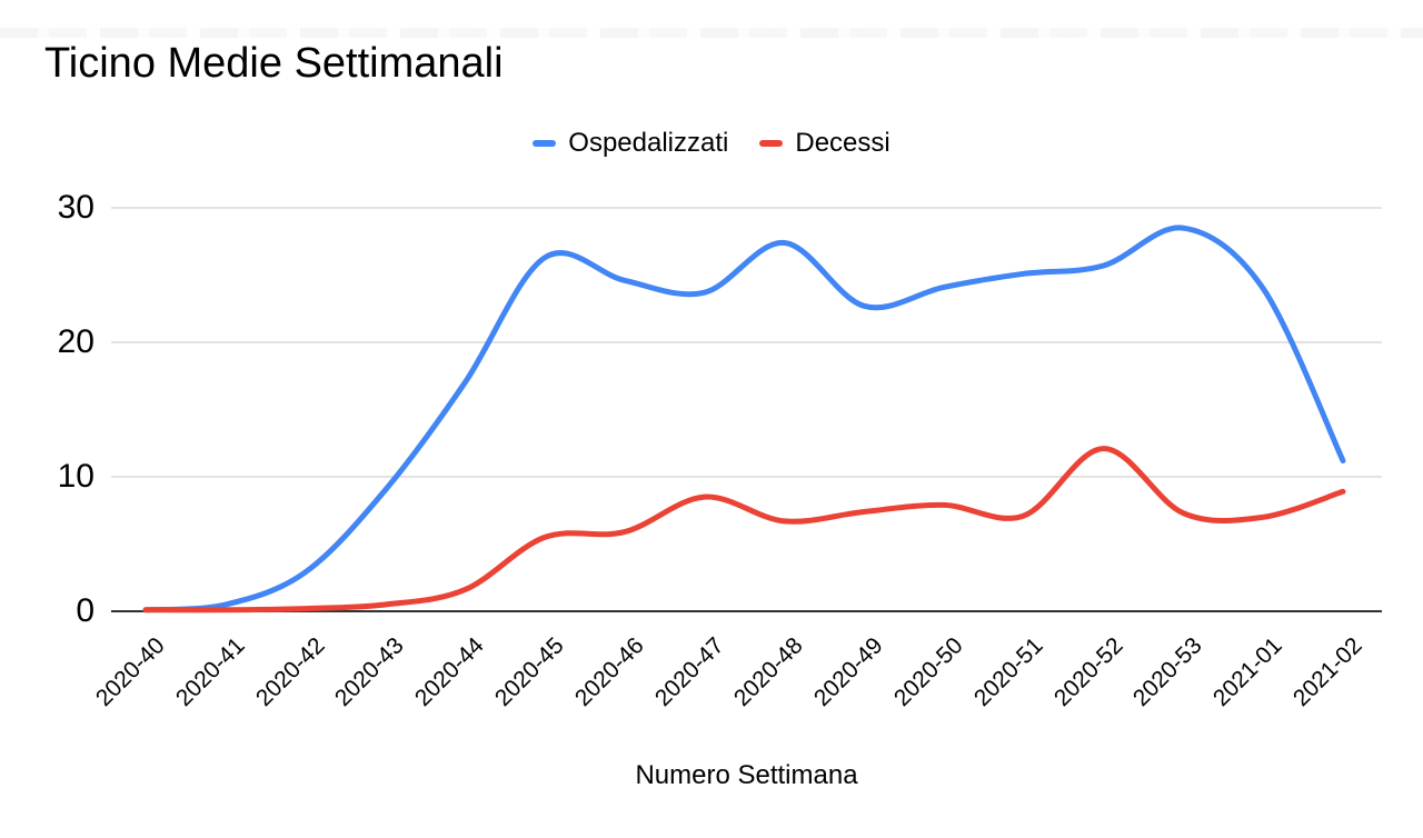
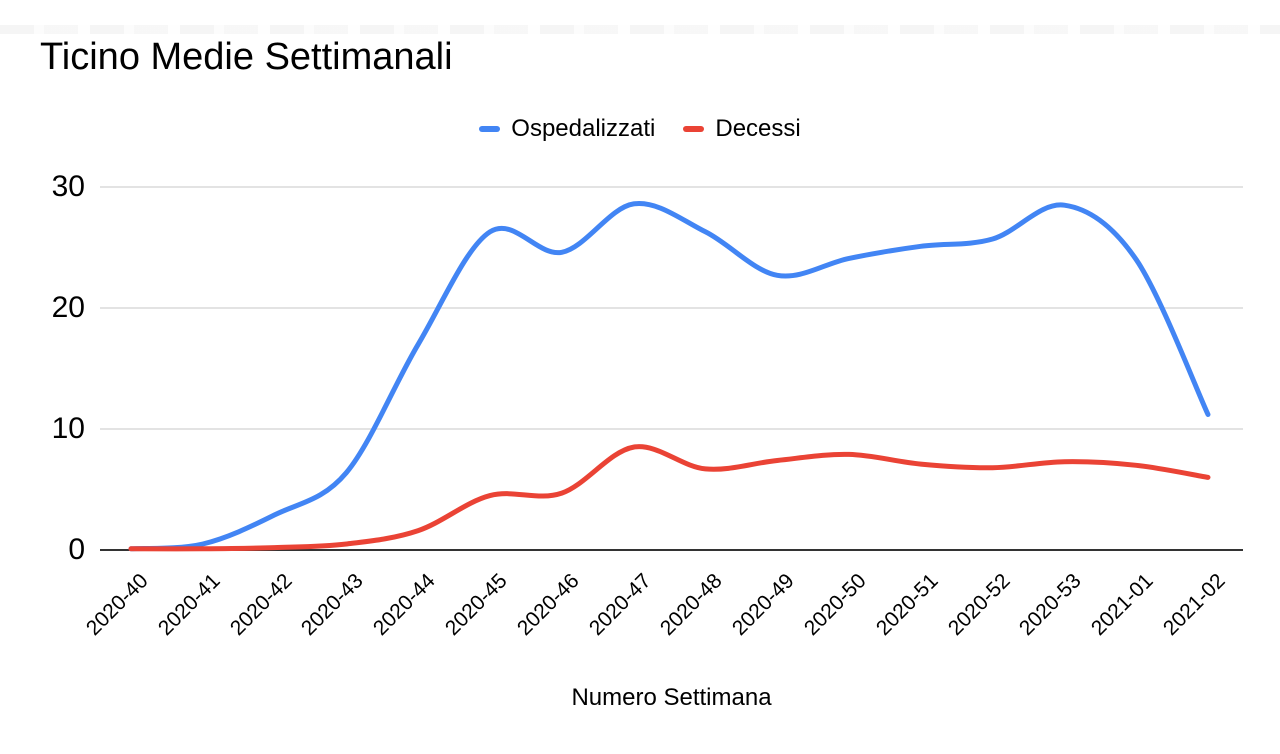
Ospedalizzati/2020-43: 9.0 -> 6.4
Decessi/2020-45: 5.5 -> 4.5
Decessi/2020-46: 5.9 -> 4.7
Ospedalizzati/2020-47: 23.7 -> 28.6
Ospedalizzati/2020-48: 27.4 -> 26.3
Decessi/2020-52: 12.1 -> 6.8
Decessi/2021-02: 8.9 -> 6.0
